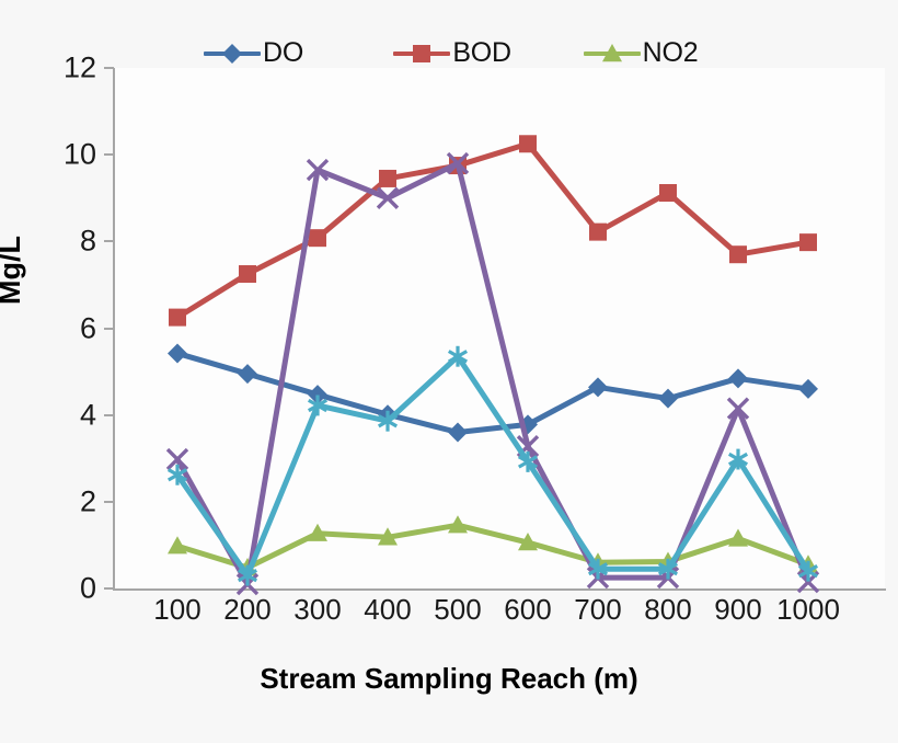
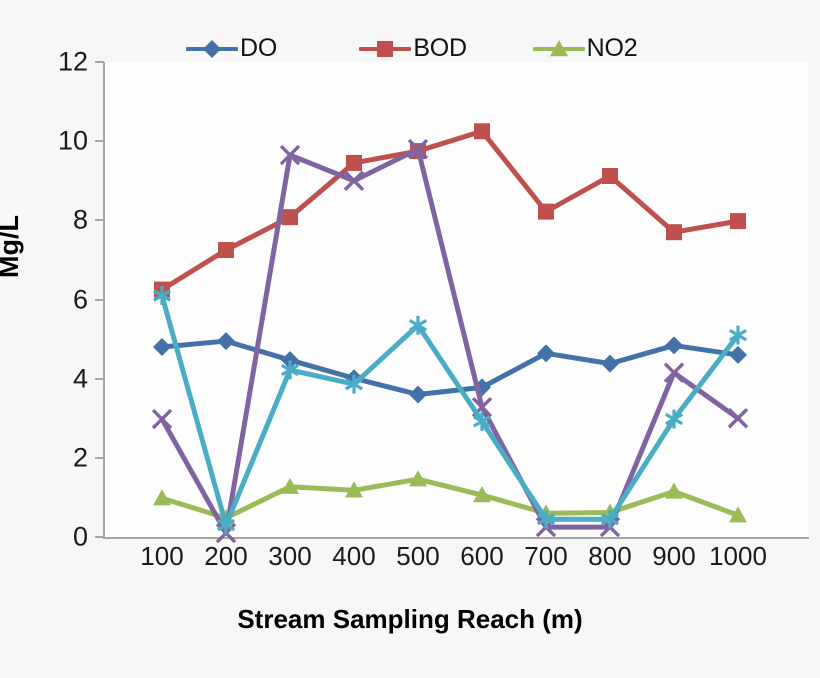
DO/100: 5.4 -> 4.8
PO4/100: 2.6 -> 6.1
SO4/1000: 0.1 -> 3.0
PO4/1000: 0.4 -> 5.1
